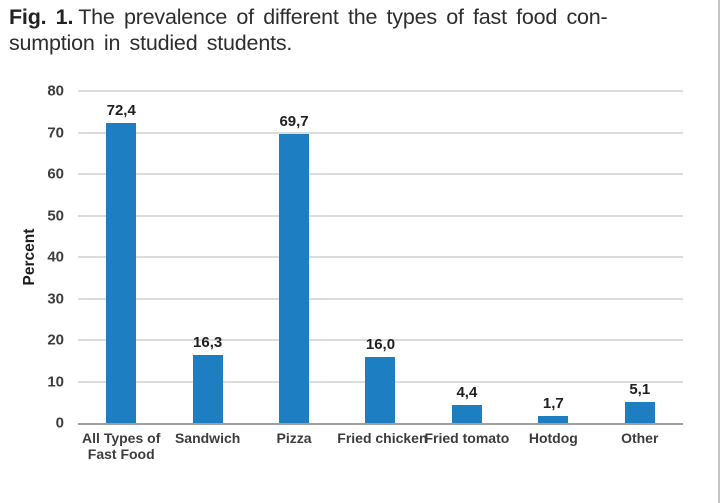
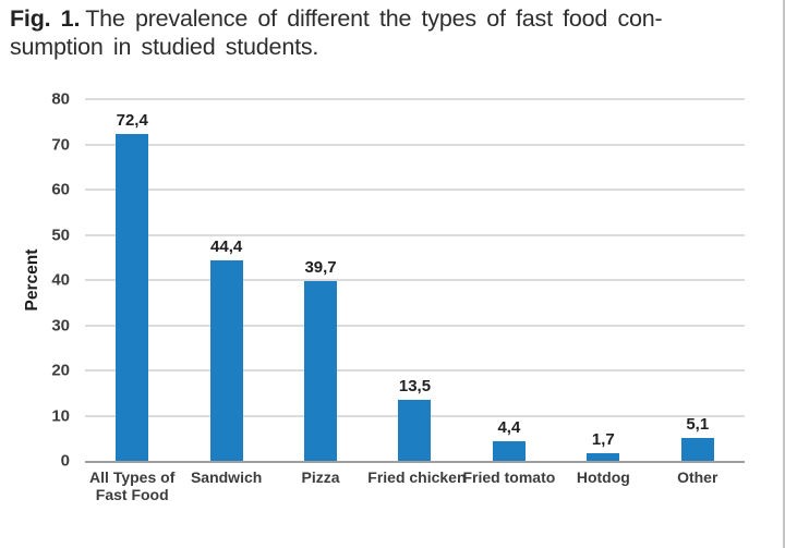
Sandwich: 16,3 -> 44,4
Pizza: 69,7 -> 39,7
Fried chicken: 16,0 -> 13,5
